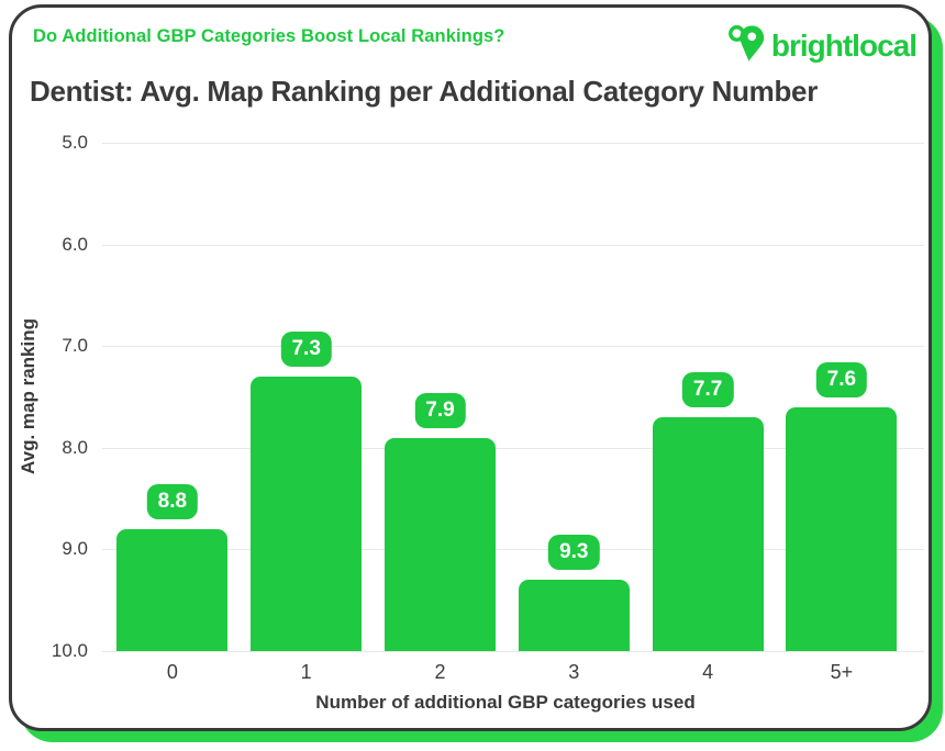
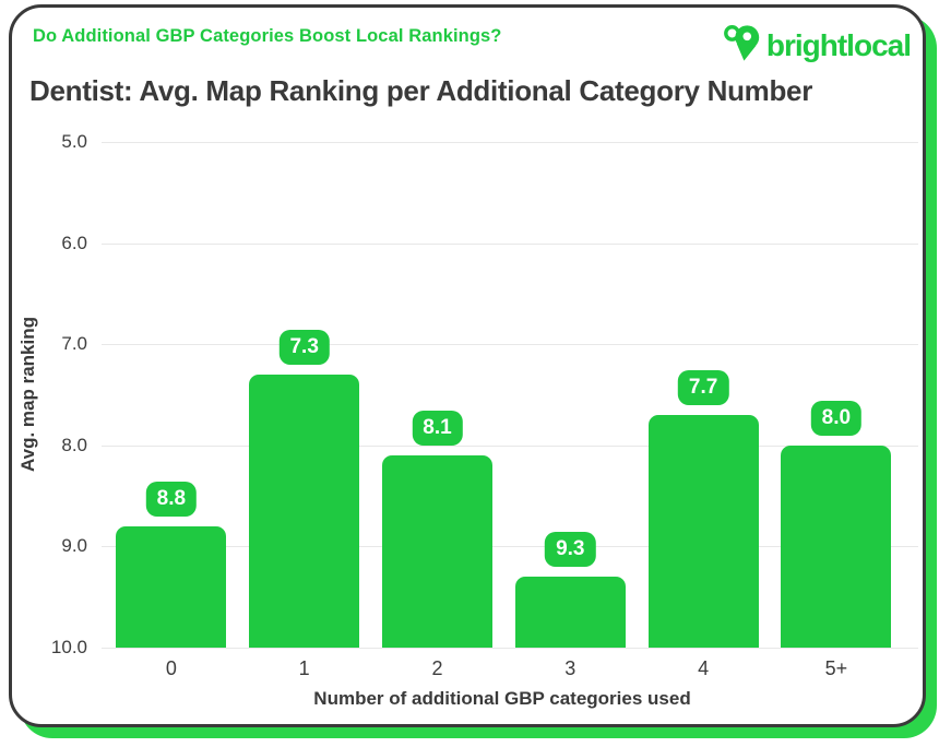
2: 7.9 -> 8.1
5+: 7.6 -> 8.0
